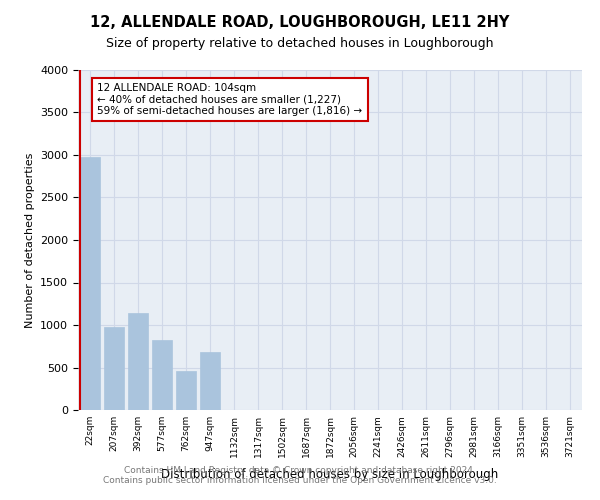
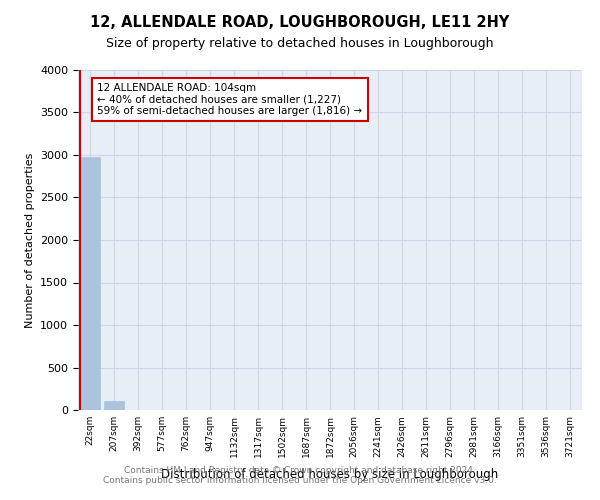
207sqm: 980 -> 110
392sqm: 1140 -> 0
577sqm: 820 -> 0
762sqm: 460 -> 0
947sqm: 680 -> 0
